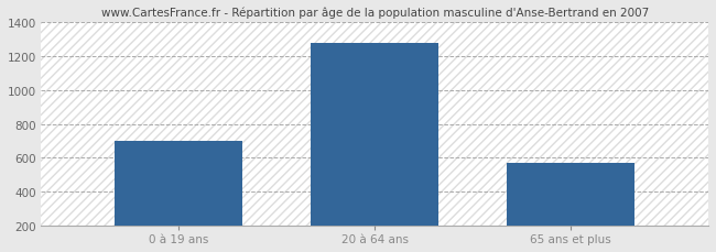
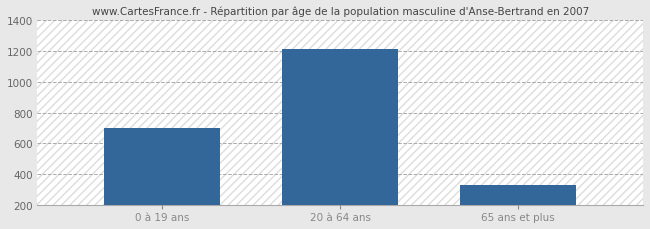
20 à 64 ans: 1280 -> 1210
65 ans et plus: 570 -> 330
